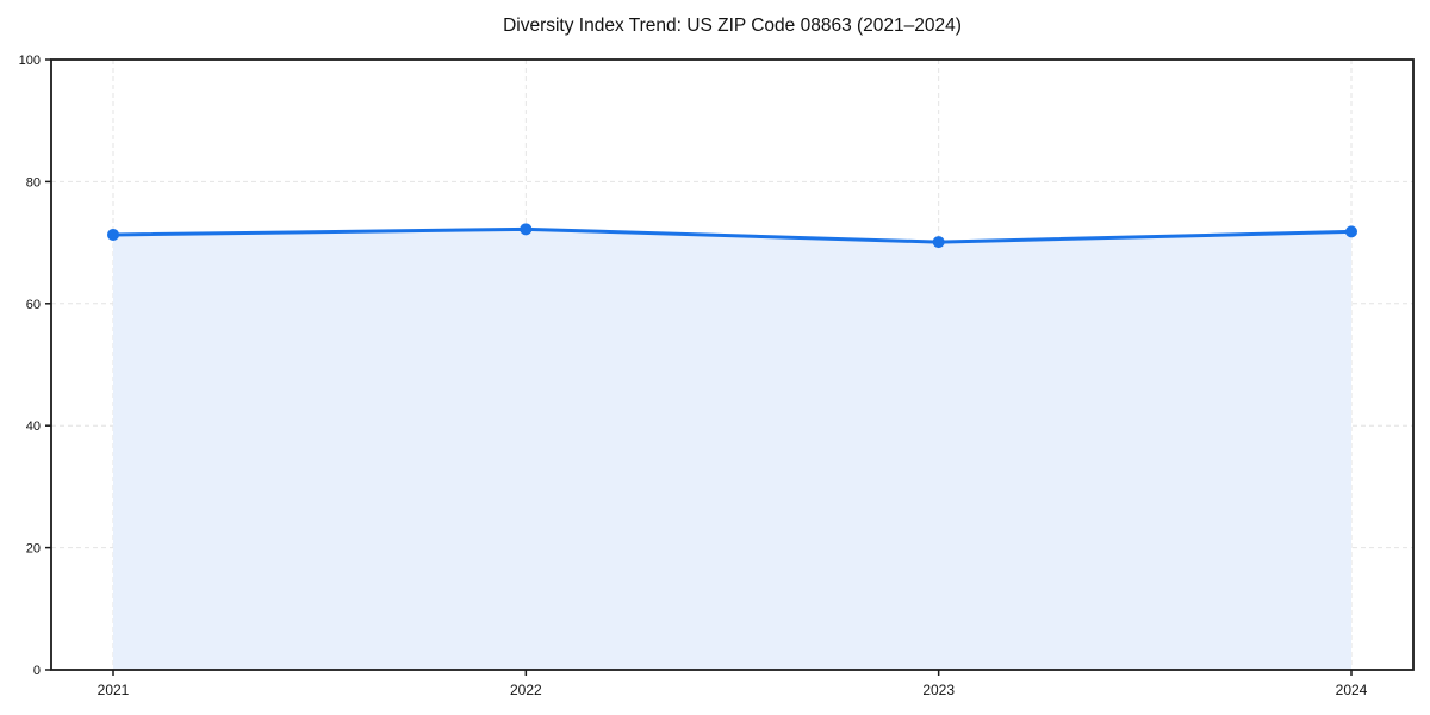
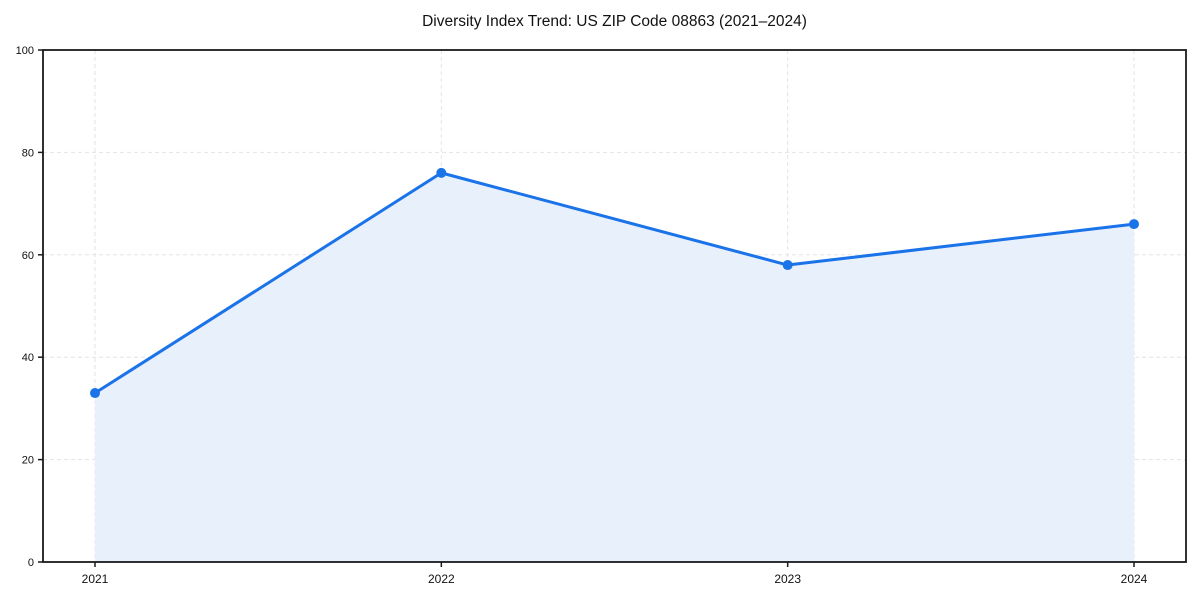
2021: 71 -> 33
2022: 72 -> 76
2023: 70 -> 58
2024: 72 -> 66
